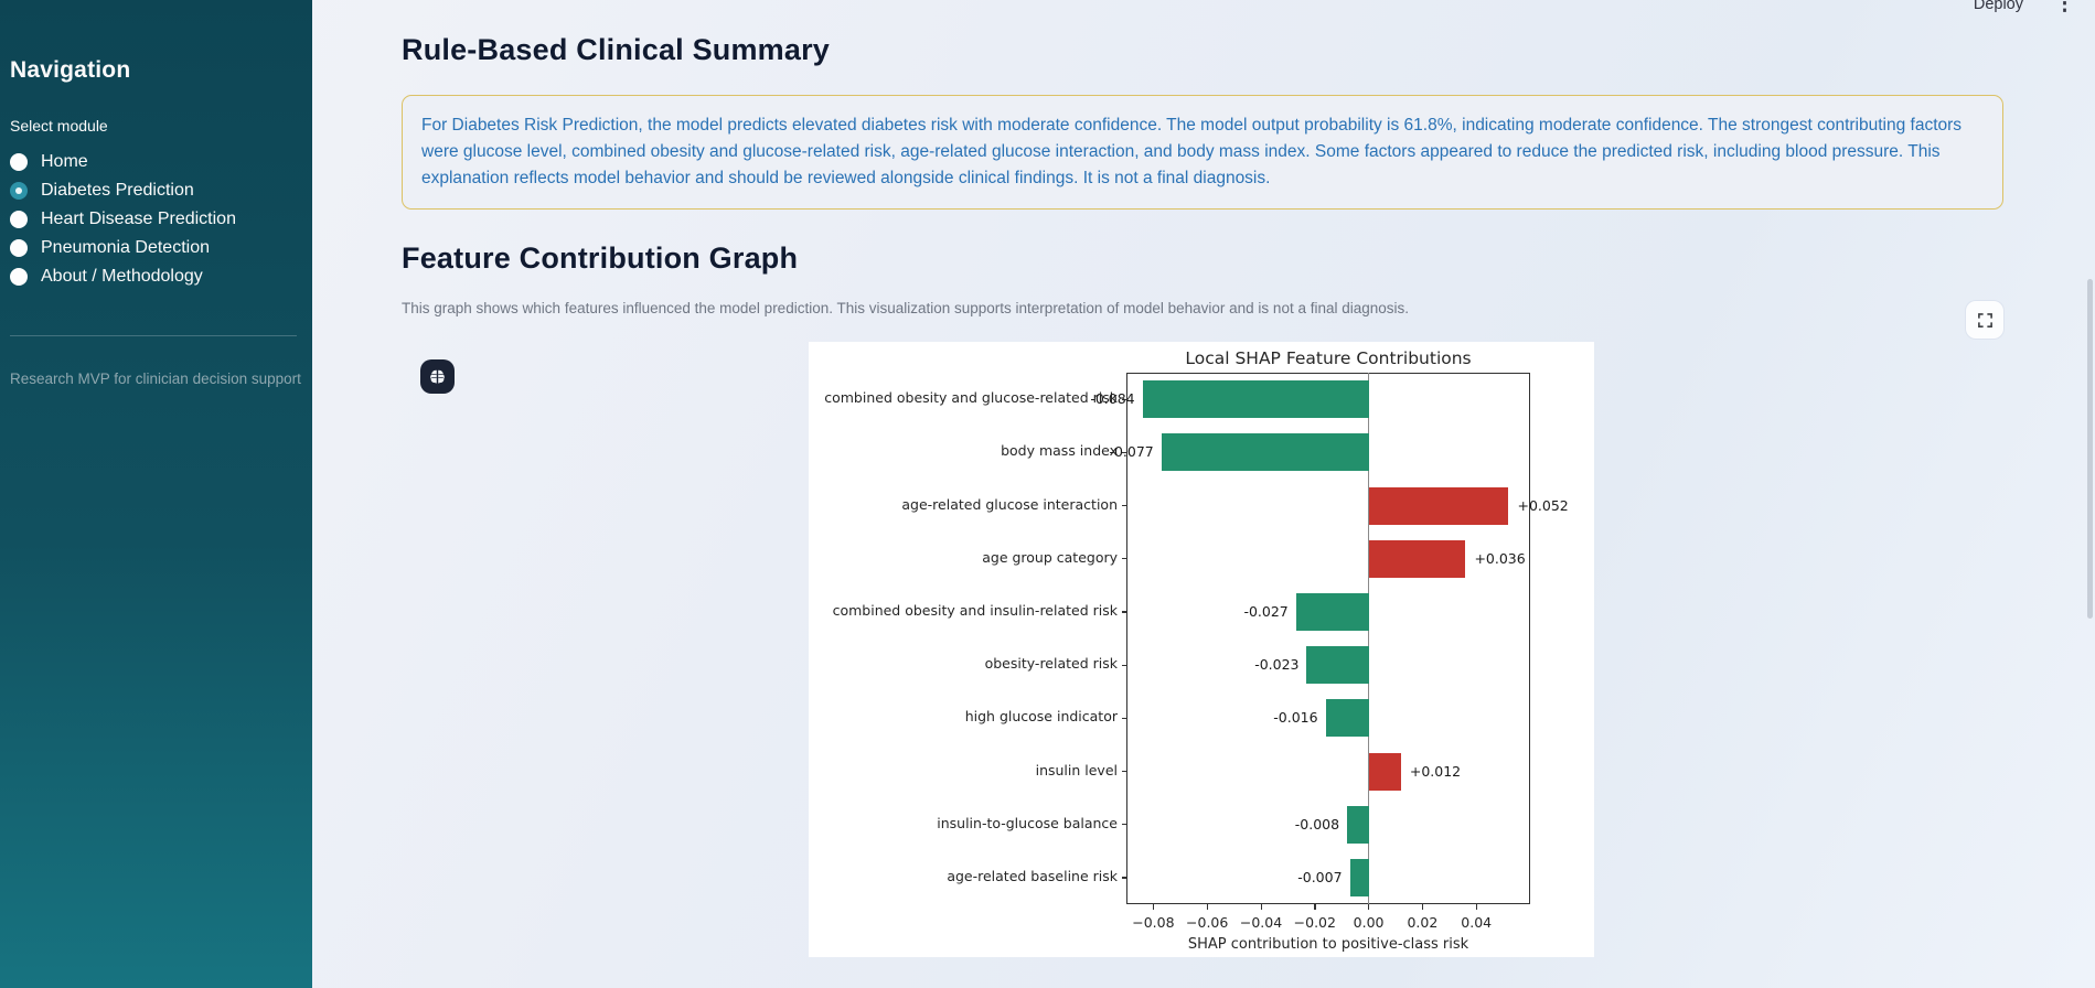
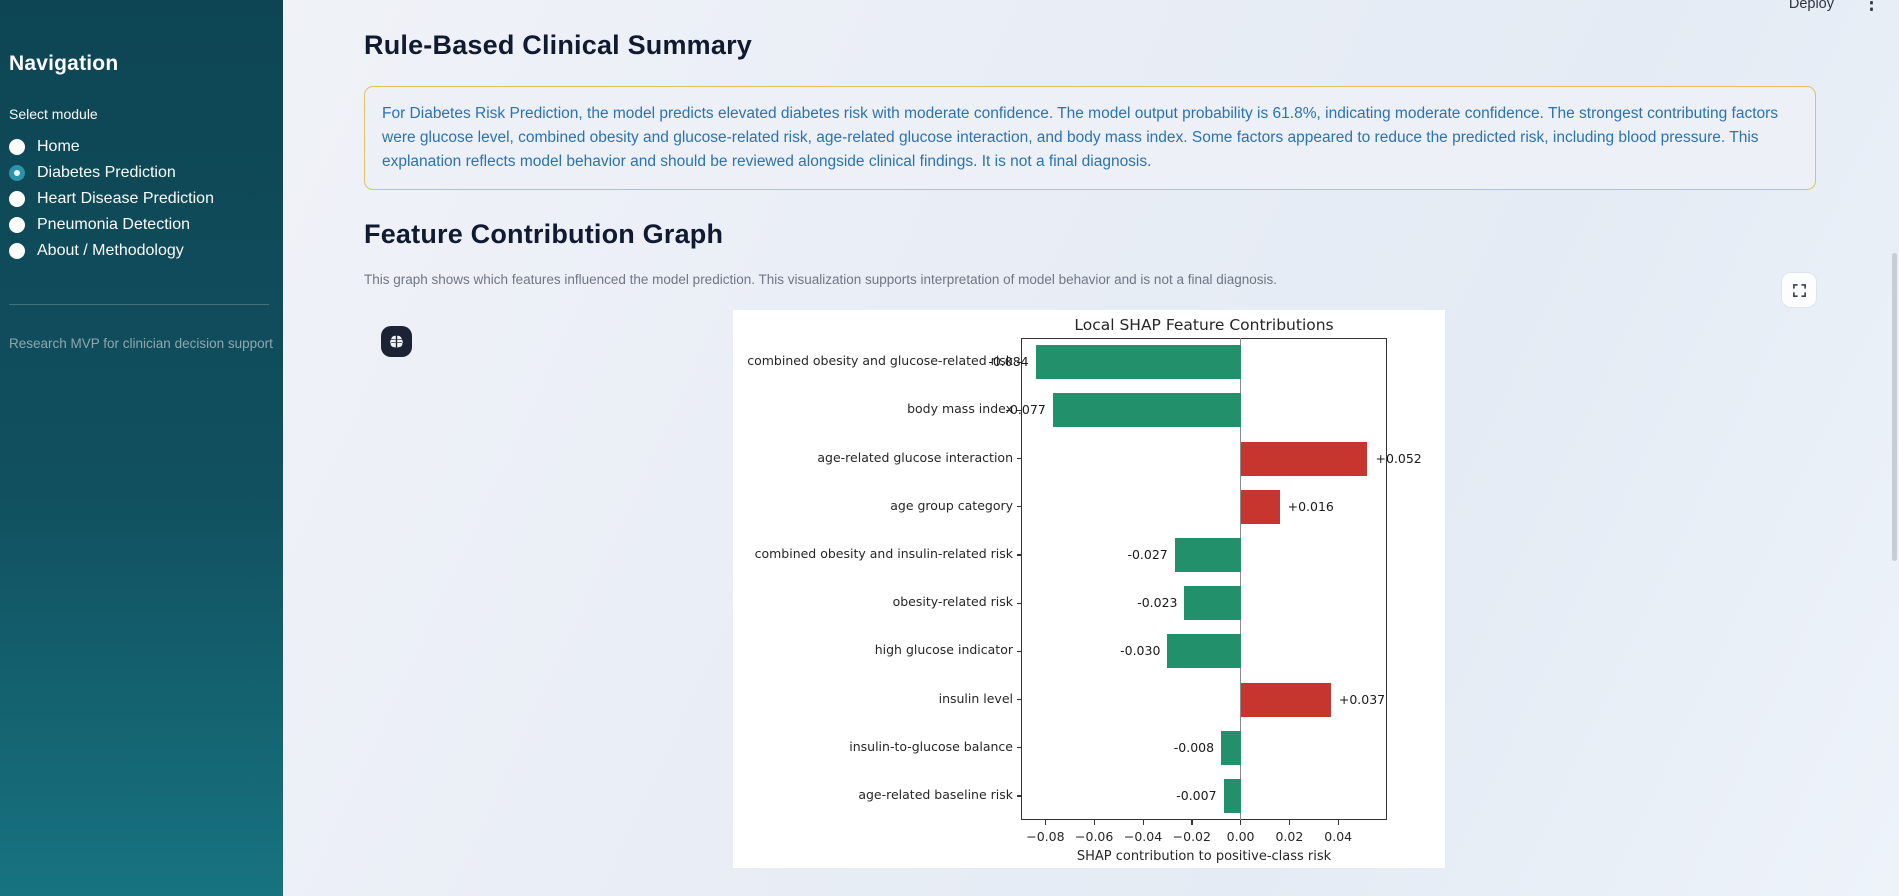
age group category: +0.036 -> +0.016
high glucose indicator: -0.016 -> -0.030
insulin level: +0.012 -> +0.037
